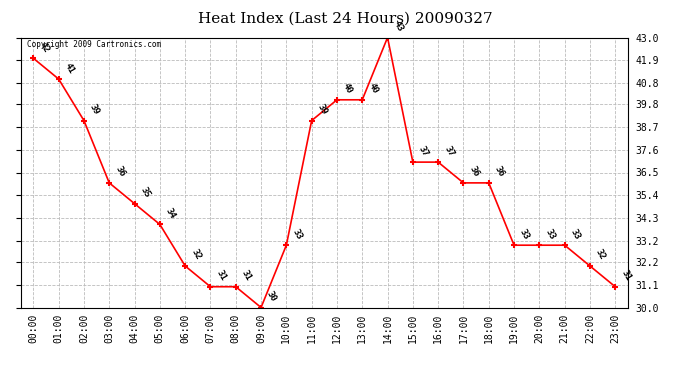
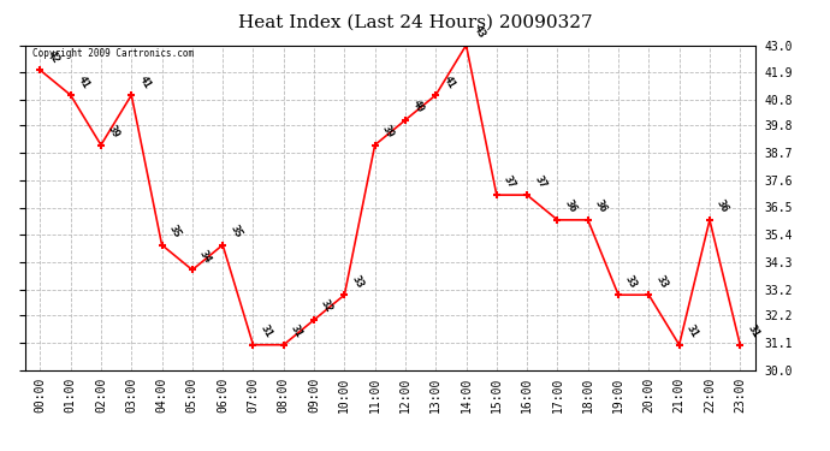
03:00: 36 -> 41
06:00: 32 -> 35
09:00: 30 -> 32
13:00: 40 -> 41
21:00: 33 -> 31
22:00: 32 -> 36
